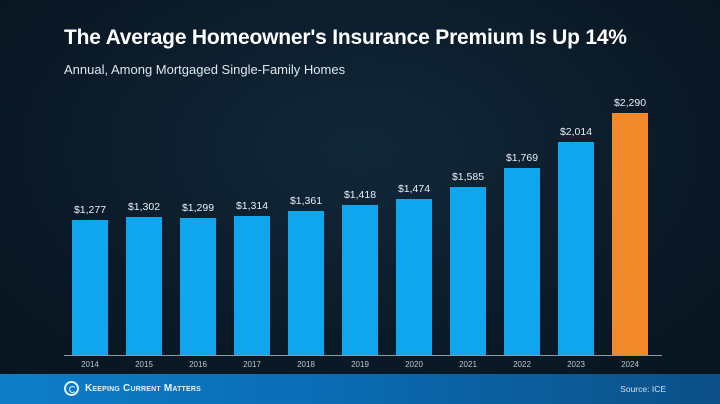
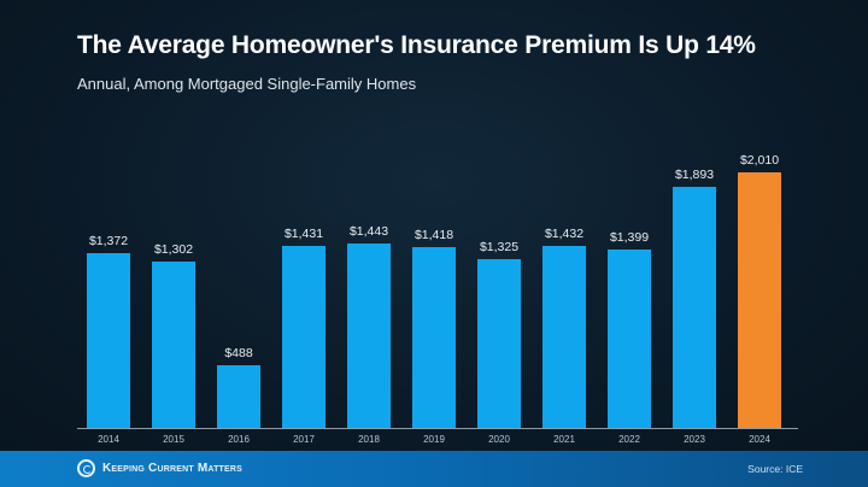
2014: $1,277 -> $1,372
2016: $1,299 -> $488
2017: $1,314 -> $1,431
2018: $1,361 -> $1,443
2020: $1,474 -> $1,325
2021: $1,585 -> $1,432
2022: $1,769 -> $1,399
2023: $2,014 -> $1,893
2024: $2,290 -> $2,010
